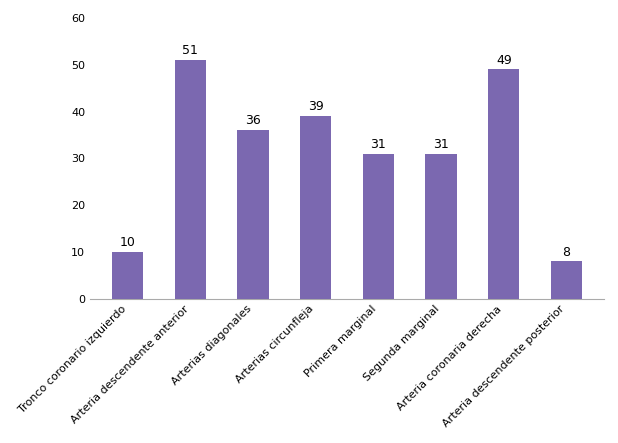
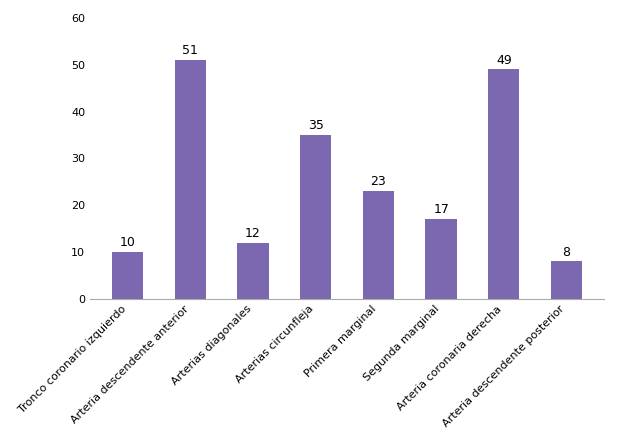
Arterias diagonales: 36 -> 12
Arterias circunfleja: 39 -> 35
Primera marginal: 31 -> 23
Segunda marginal: 31 -> 17
